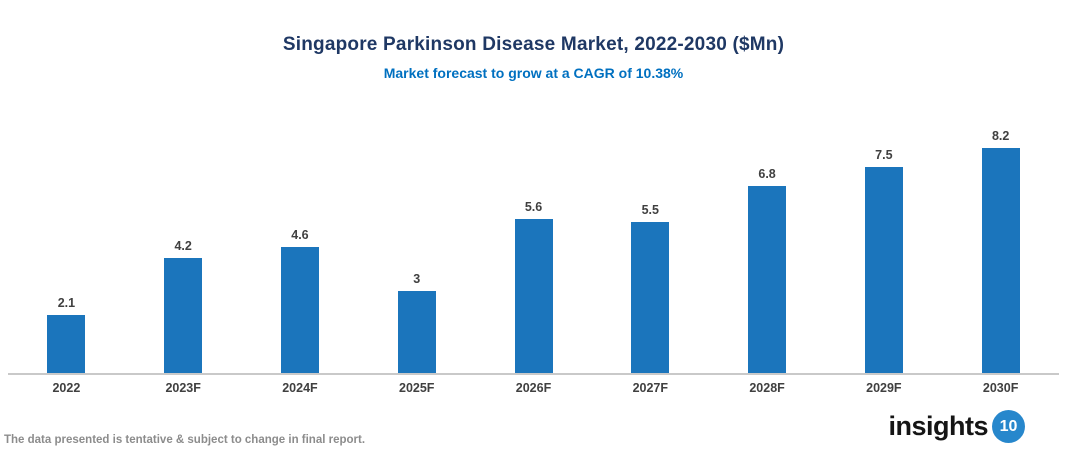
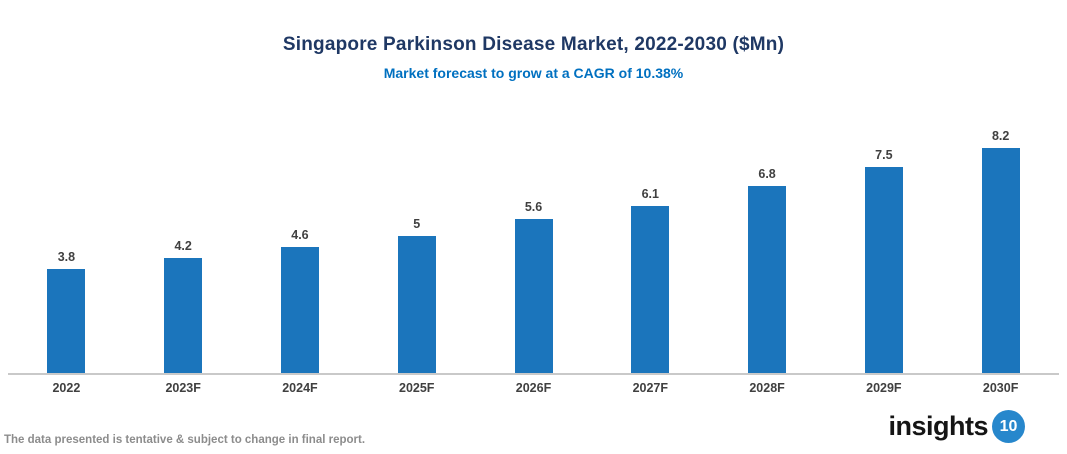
2022: 2.1 -> 3.8
2025F: 3 -> 5
2027F: 5.5 -> 6.1
